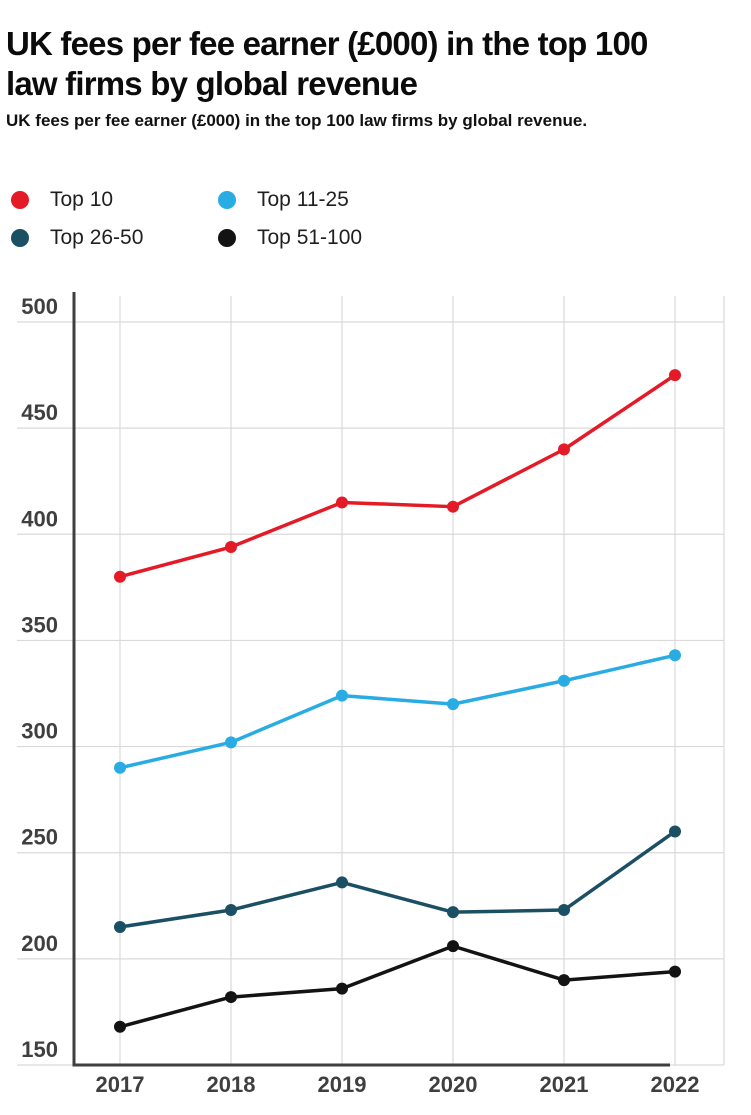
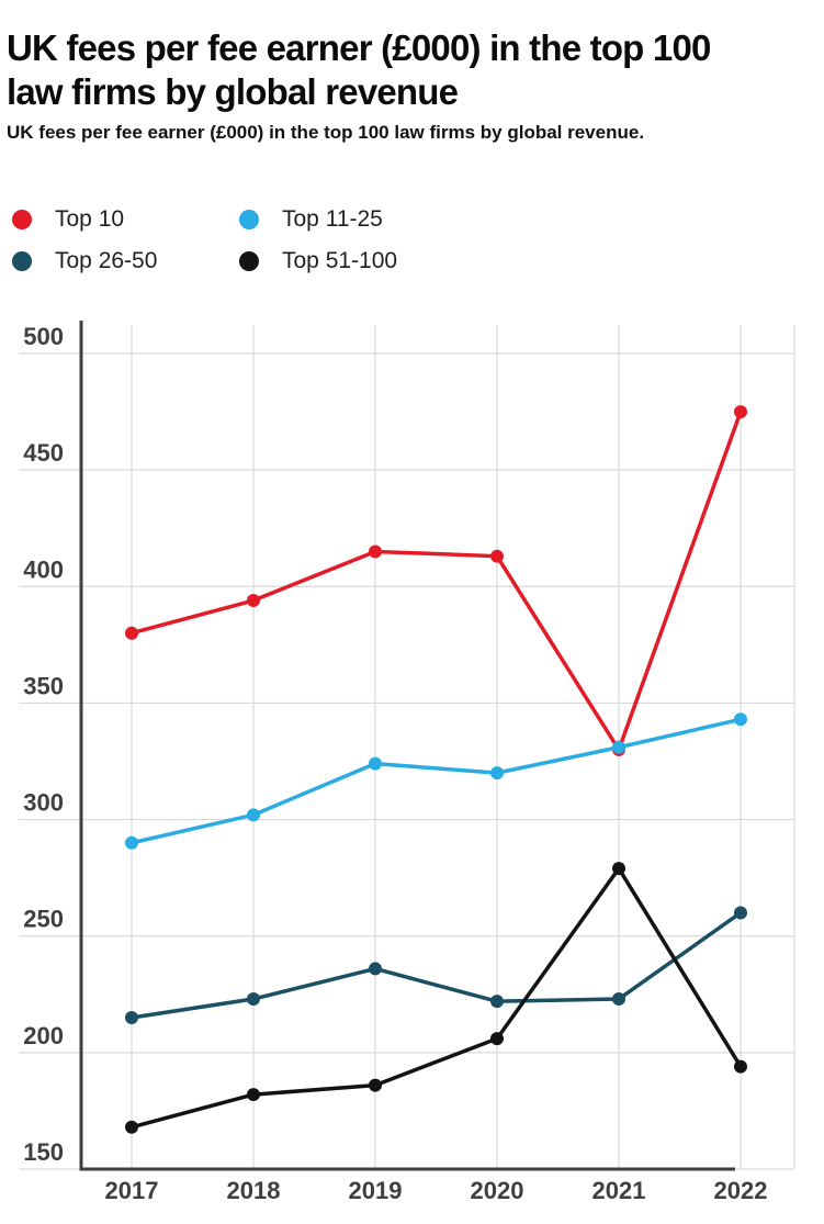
Top 10/2021: 440 -> 330
Top 51-100/2021: 190 -> 279
